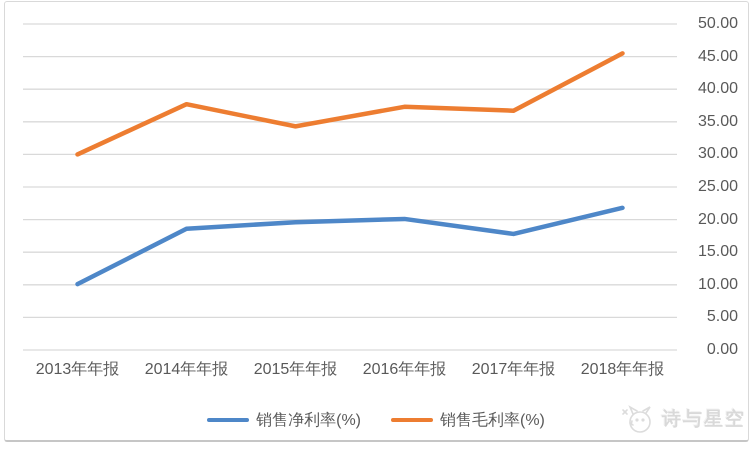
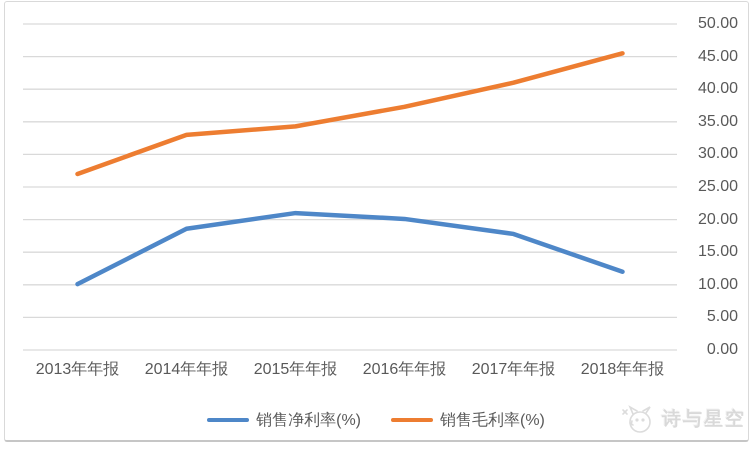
销售毛利率(%)/2013年年报: 30 -> 27
销售毛利率(%)/2014年年报: 38 -> 33
销售净利率(%)/2015年年报: 20 -> 21
销售毛利率(%)/2017年年报: 37 -> 41
销售净利率(%)/2018年年报: 22 -> 12
